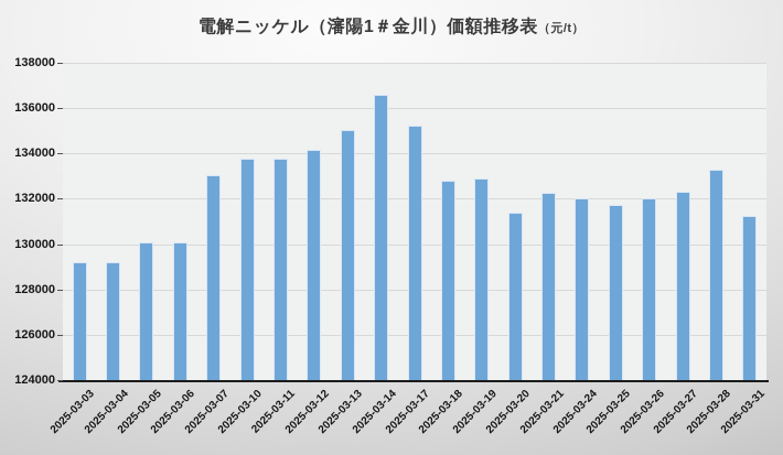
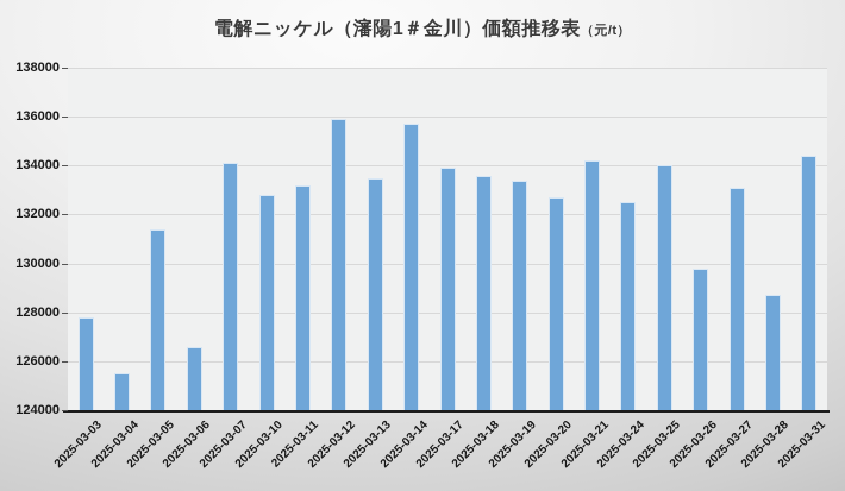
2025-03-03: 129200 -> 127800
2025-03-04: 129200 -> 125500
2025-03-05: 130100 -> 131400
2025-03-06: 130100 -> 126600
2025-03-07: 133000 -> 134100
2025-03-10: 133800 -> 132800
2025-03-11: 133800 -> 133200
2025-03-12: 134200 -> 135900
2025-03-13: 135000 -> 133500
2025-03-14: 136600 -> 135700
2025-03-17: 135200 -> 133900
2025-03-18: 132800 -> 133600
2025-03-19: 132900 -> 133400
2025-03-20: 131400 -> 132700
2025-03-21: 132200 -> 134200
2025-03-24: 132000 -> 132500
2025-03-25: 131800 -> 134000
2025-03-26: 132000 -> 129800
2025-03-27: 132300 -> 133100
2025-03-28: 133300 -> 128700
2025-03-31: 131200 -> 134400
